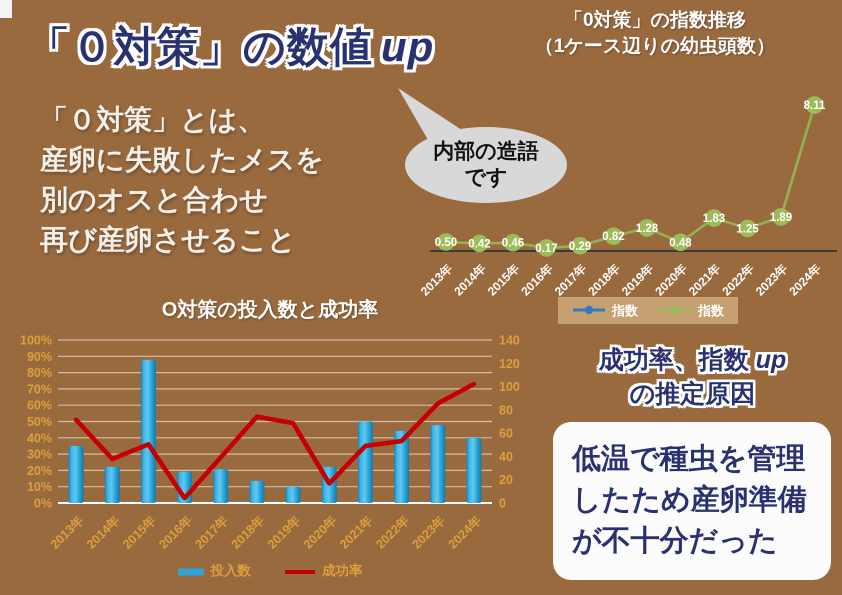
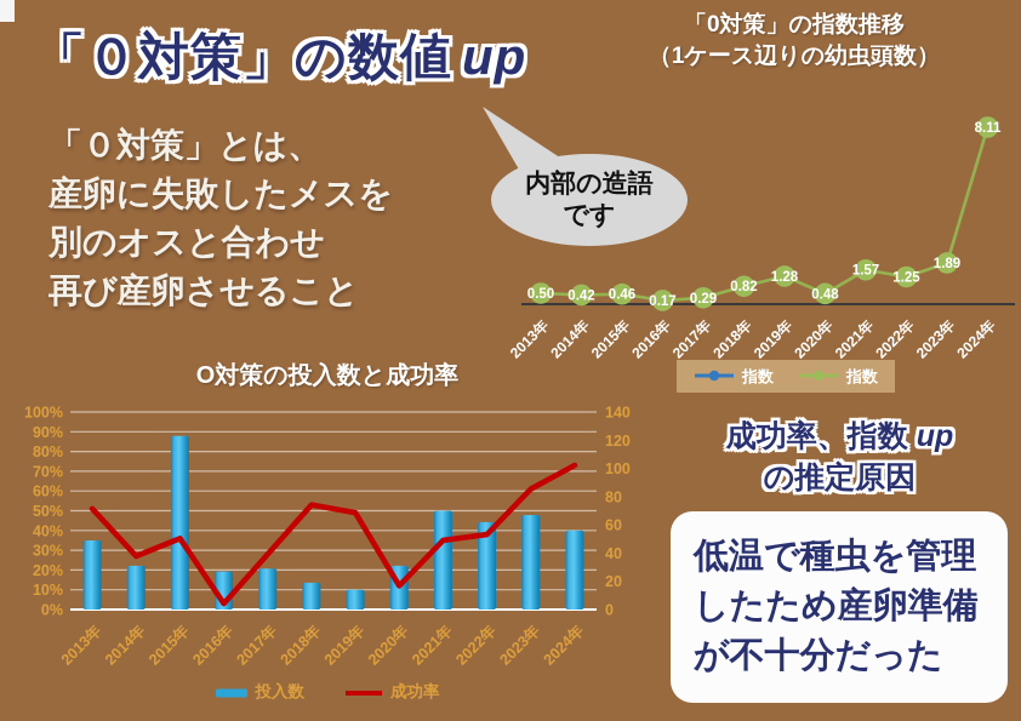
「0対策」の指数推移/2021年: 1.83 -> 1.57
